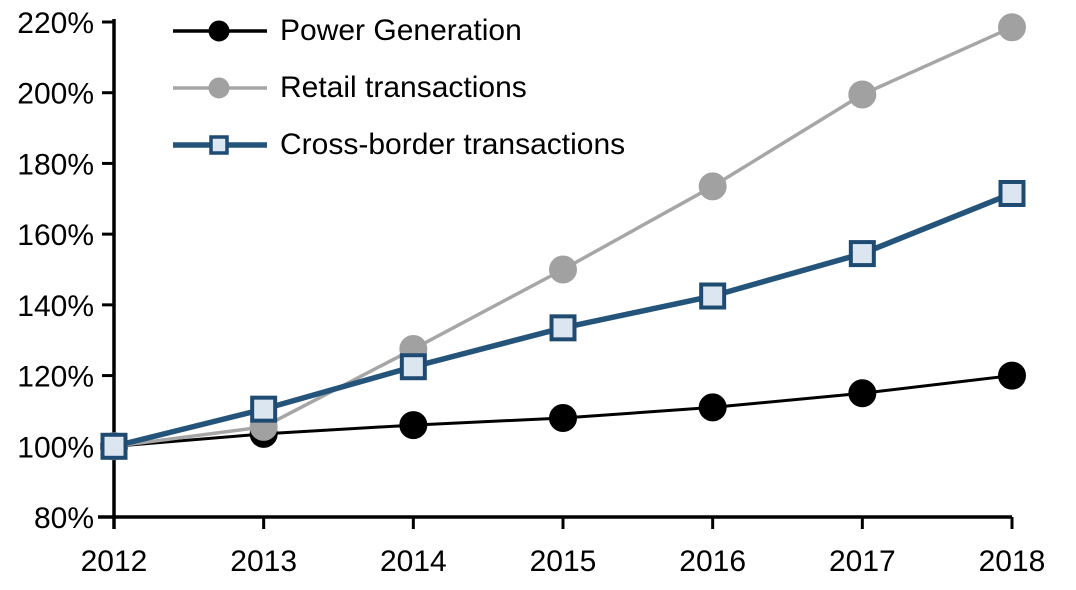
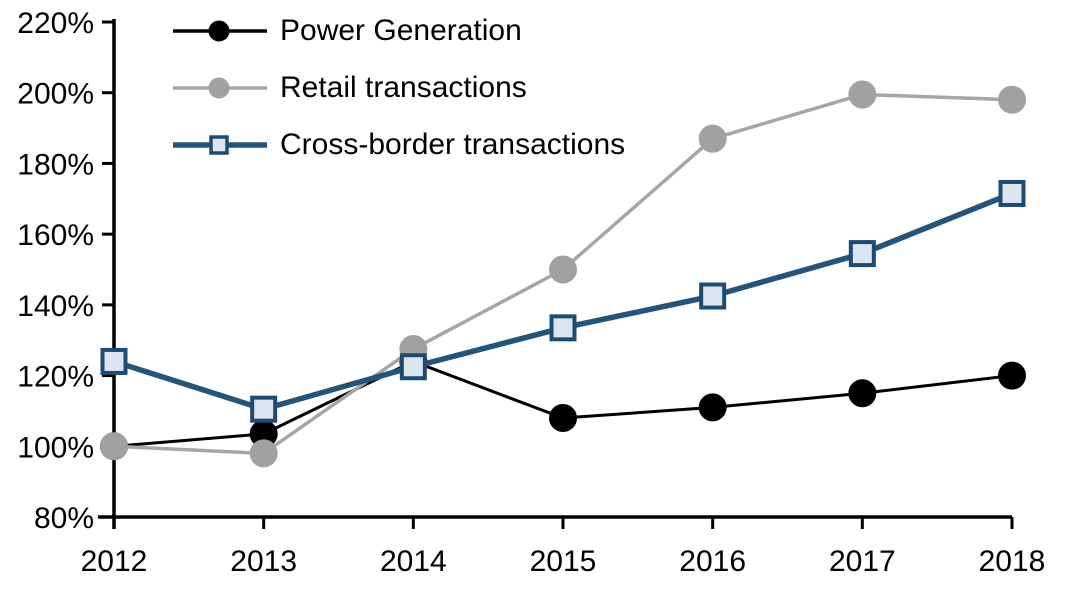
Cross-border transactions/2012: 100% -> 124%
Retail transactions/2013: 106% -> 98%
Power Generation/2014: 106% -> 124%
Retail transactions/2016: 174% -> 187%
Retail transactions/2018: 218% -> 198%
